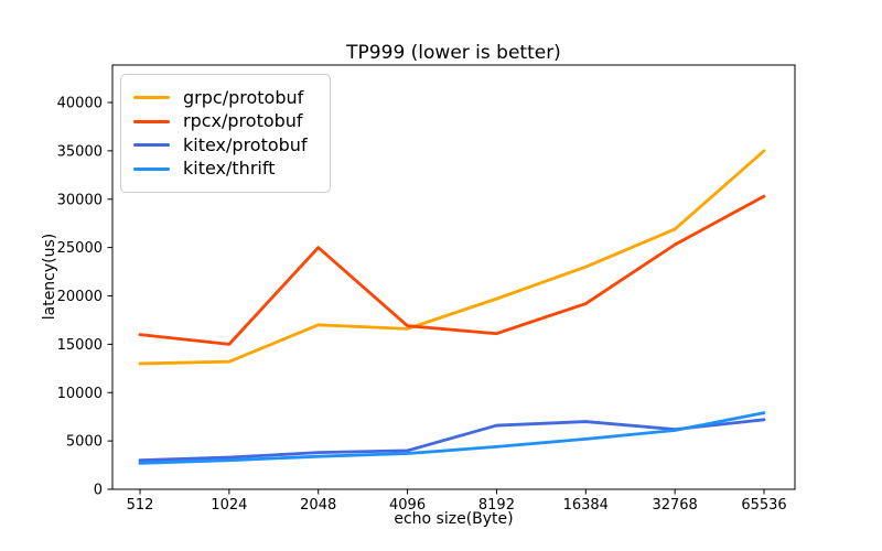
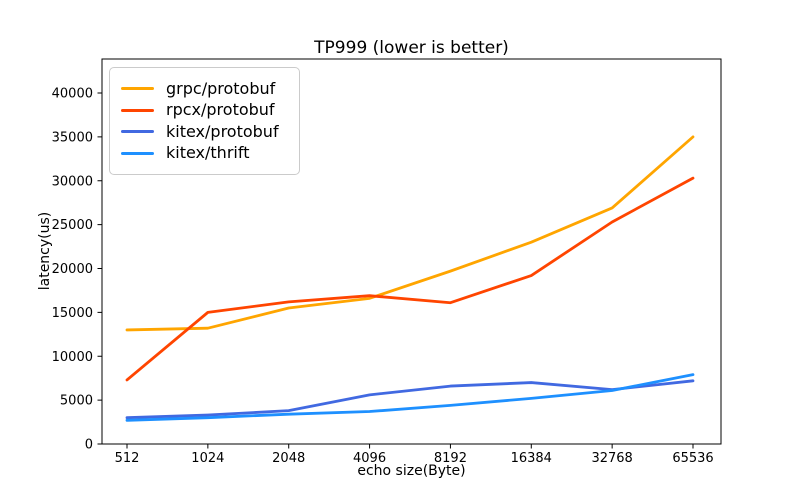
rpcx/protobuf/512: 16000 -> 7000
grpc/protobuf/2048: 17000 -> 16000
rpcx/protobuf/2048: 25000 -> 16000
kitex/protobuf/4096: 4000 -> 6000
